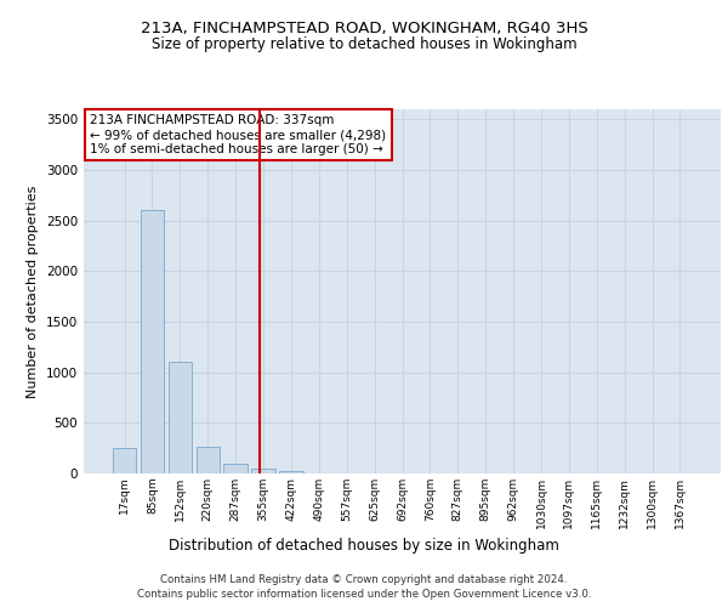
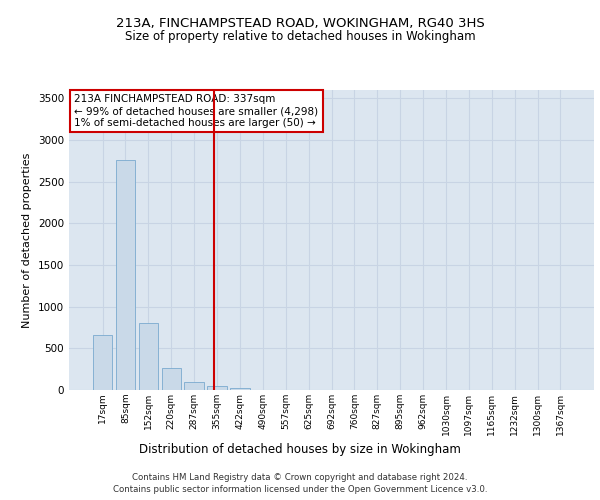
17sqm: 250 -> 660
85sqm: 2600 -> 2760
152sqm: 1100 -> 800
